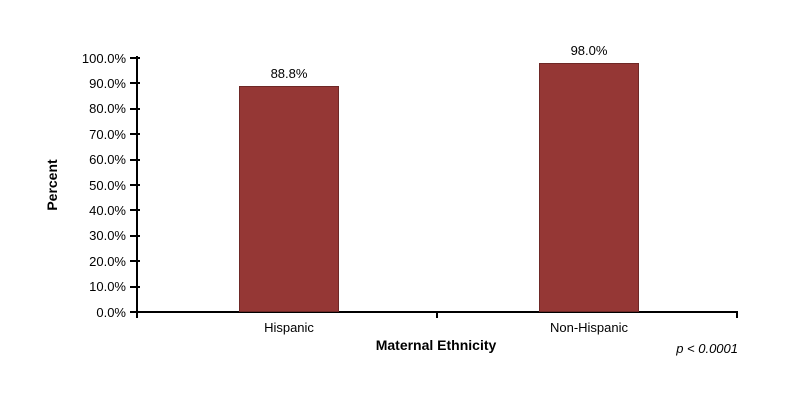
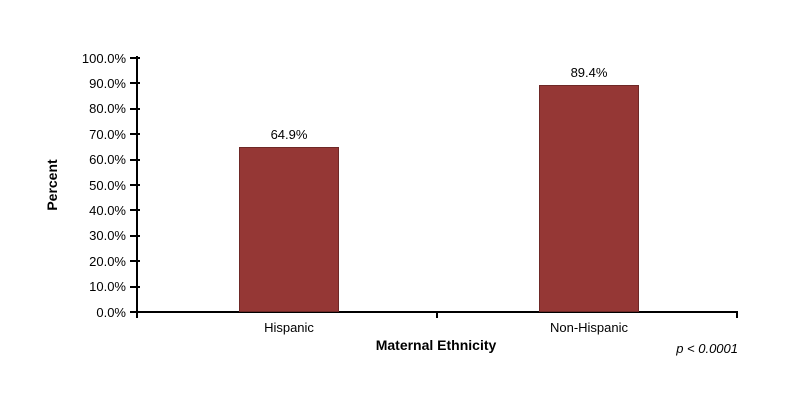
Hispanic: 88.8% -> 64.9%
Non-Hispanic: 98.0% -> 89.4%
